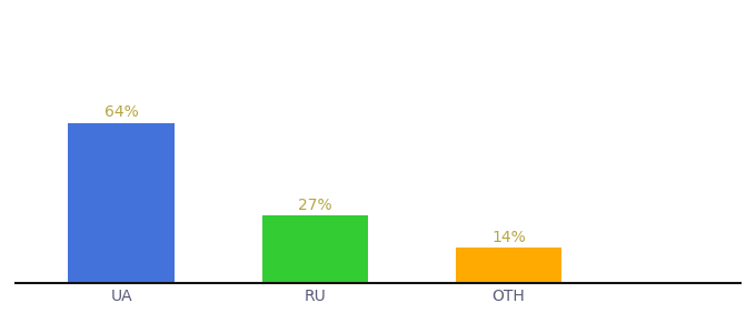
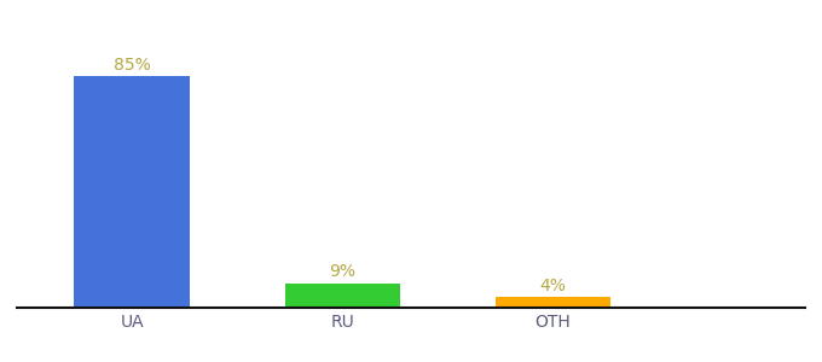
UA: 64% -> 85%
RU: 27% -> 9%
OTH: 14% -> 4%
